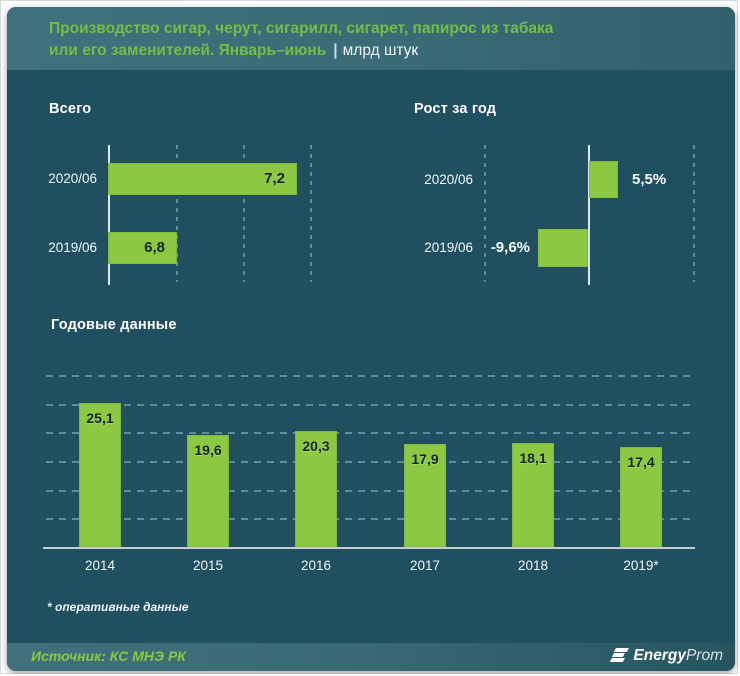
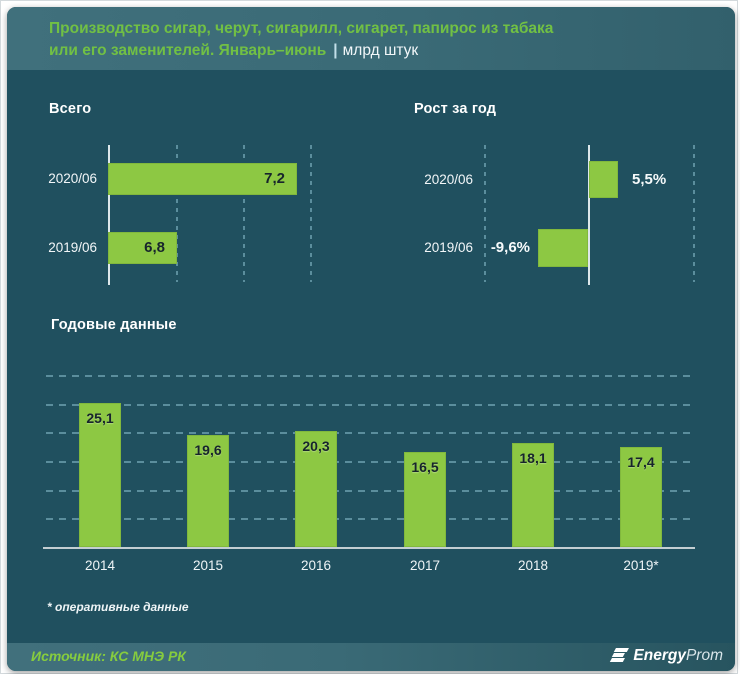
Годовые данные/2017: 17,9 -> 16,5
